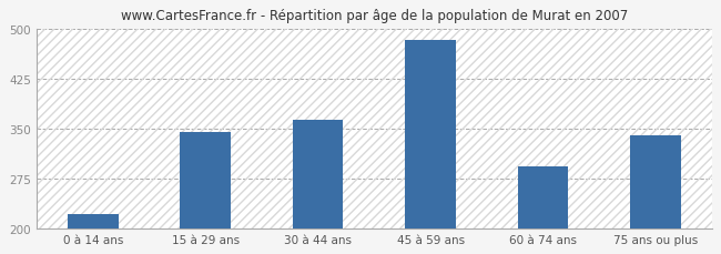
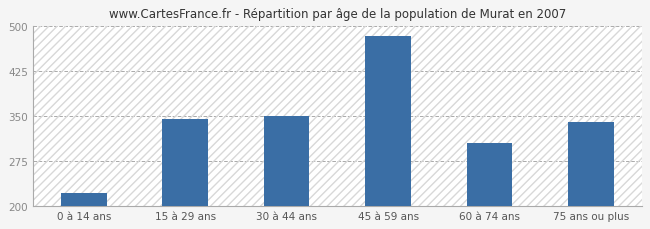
30 à 44 ans: 363 -> 350
60 à 74 ans: 293 -> 304
